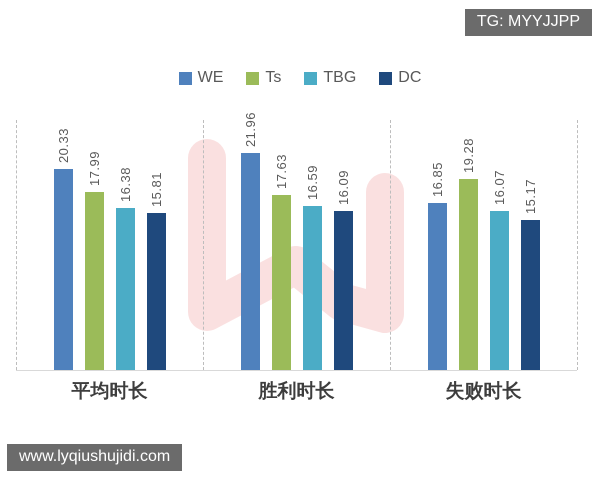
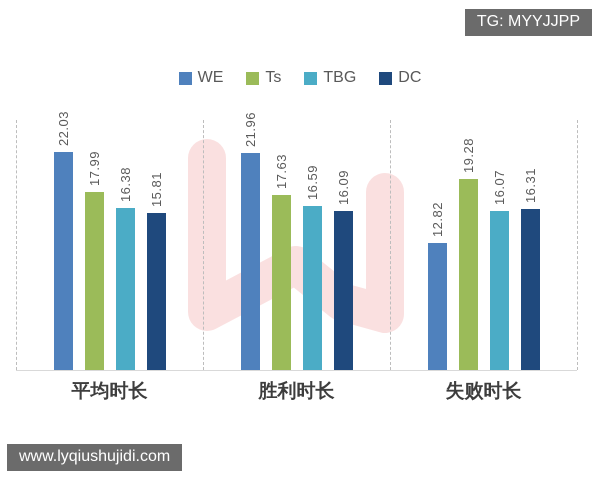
WE/平均时长: 20.33 -> 22.03
WE/失败时长: 16.85 -> 12.82
DC/失败时长: 15.17 -> 16.31
